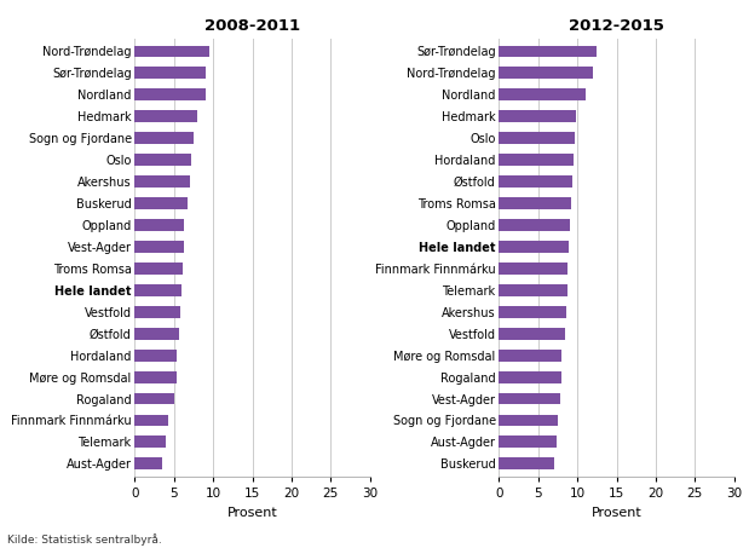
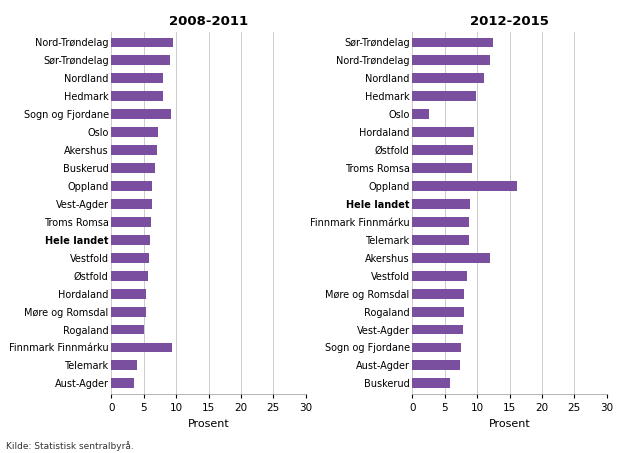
2008-2011/Nordland: 9.0 -> 8.0
2008-2011/Sogn og Fjordane: 7.5 -> 9.2
2008-2011/Finnmark Finnmárku: 4.2 -> 9.4
2012-2015/Oslo: 9.7 -> 2.6
2012-2015/Oppland: 9.0 -> 16.2
2012-2015/Akershus: 8.6 -> 12.0
2012-2015/Buskerud: 7.0 -> 5.8
